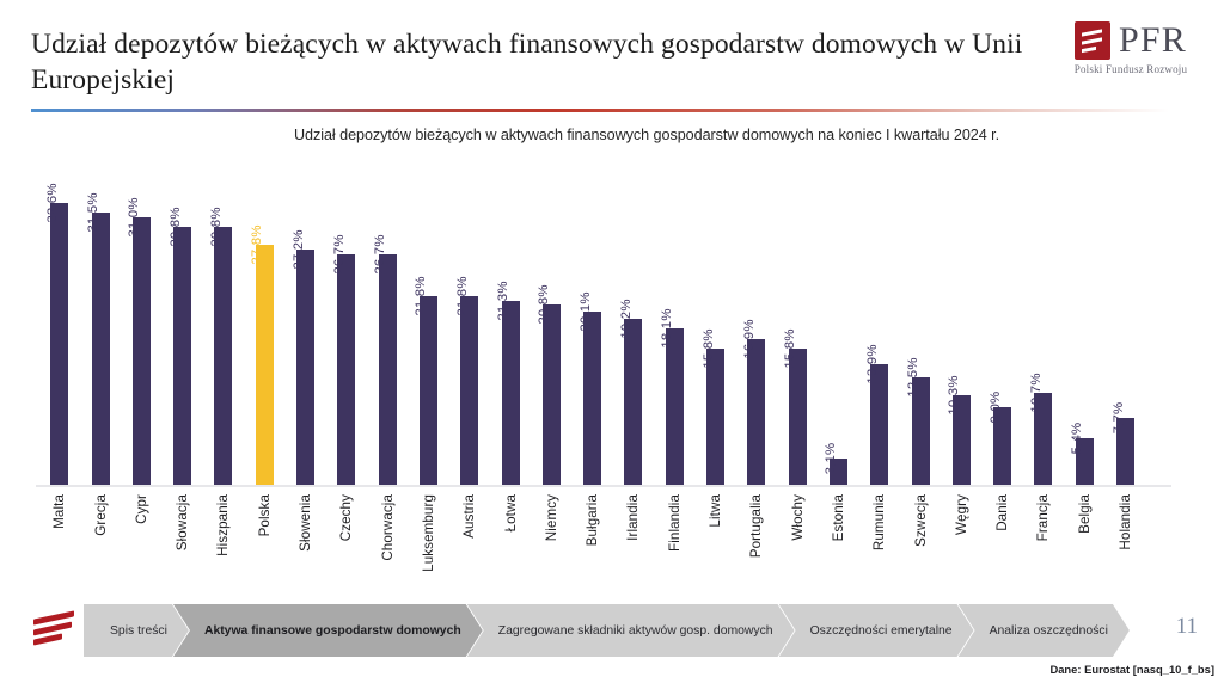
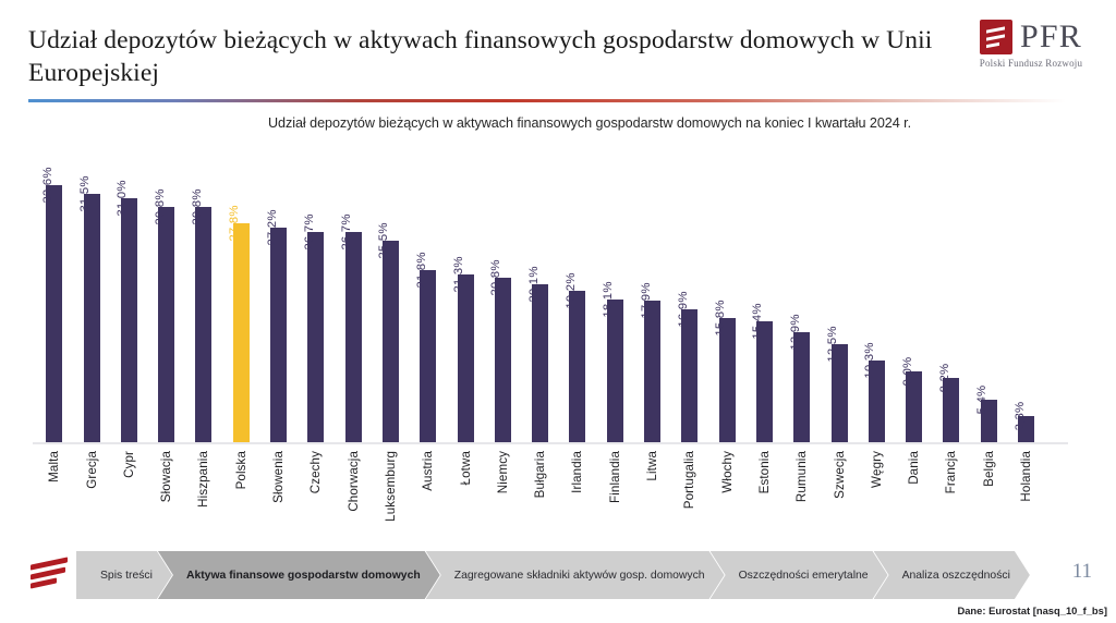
Luksemburg: 21,8% -> 25,5%
Litwa: 15,8% -> 17,9%
Estonia: 3,1% -> 15,4%
Francja: 10,7% -> 8,2%
Holandia: 7,7% -> 3,3%
